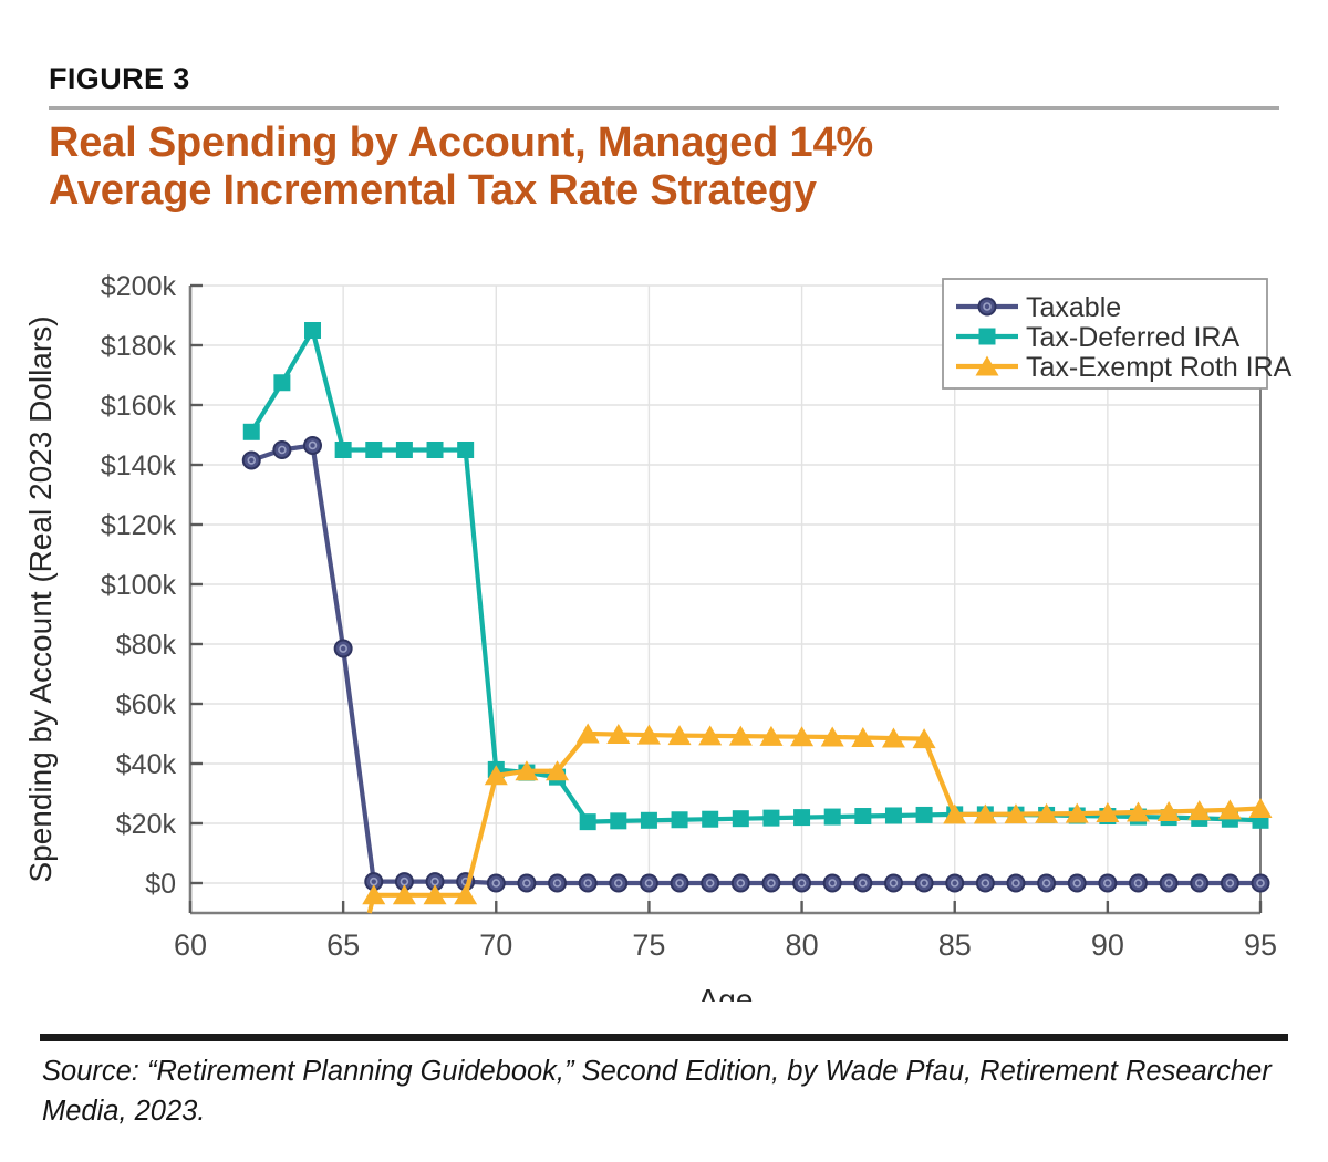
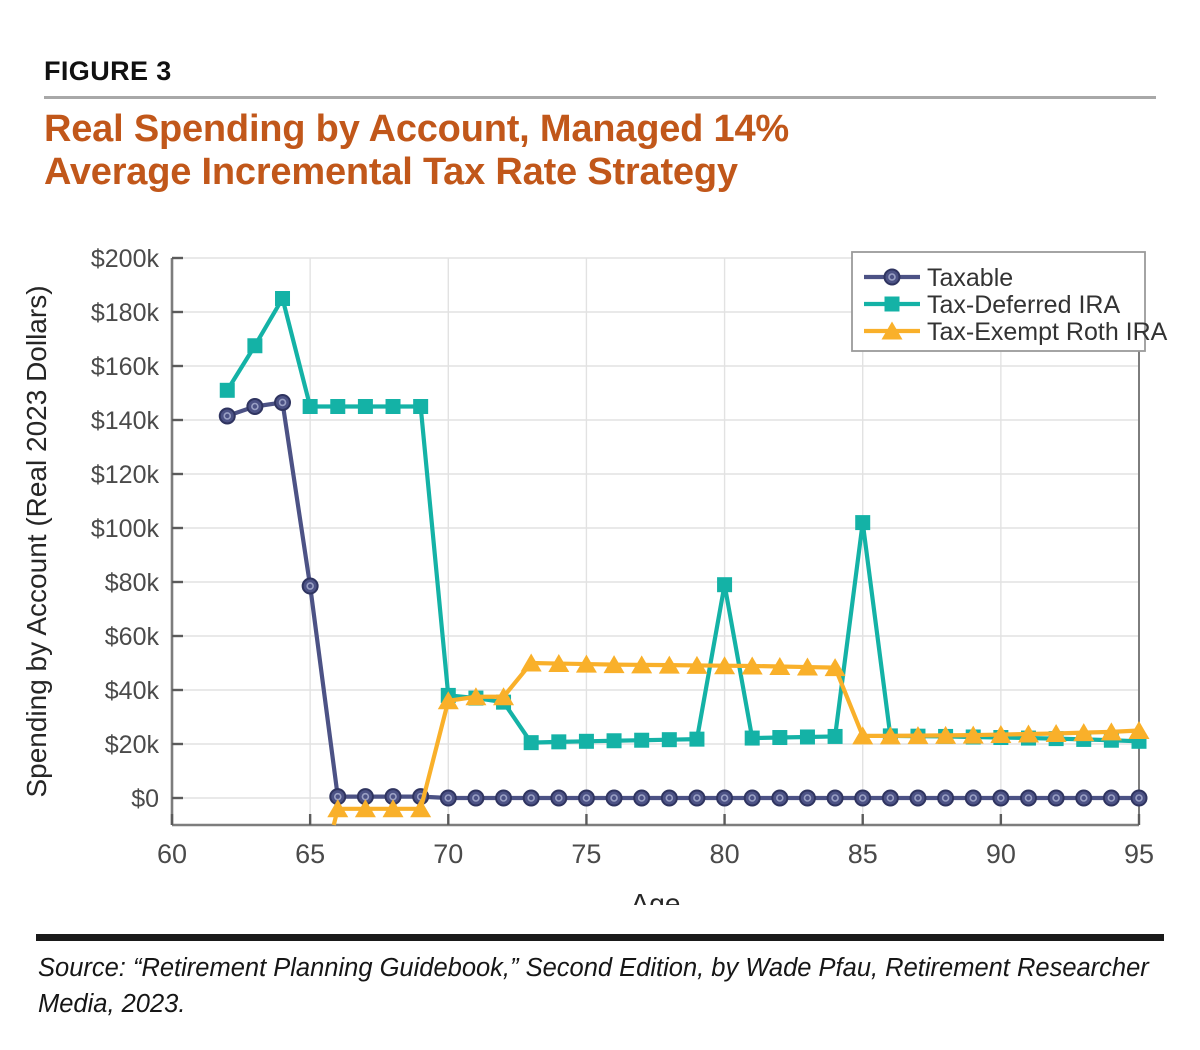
Tax-Deferred IRA/80: $22k -> $79k
Tax-Deferred IRA/85: $23k -> $102k
